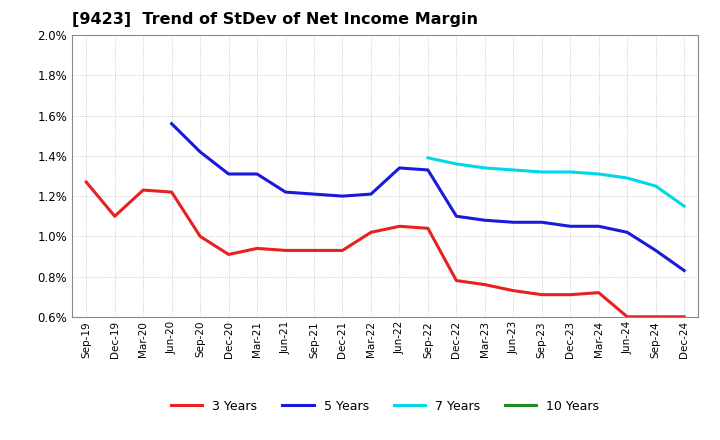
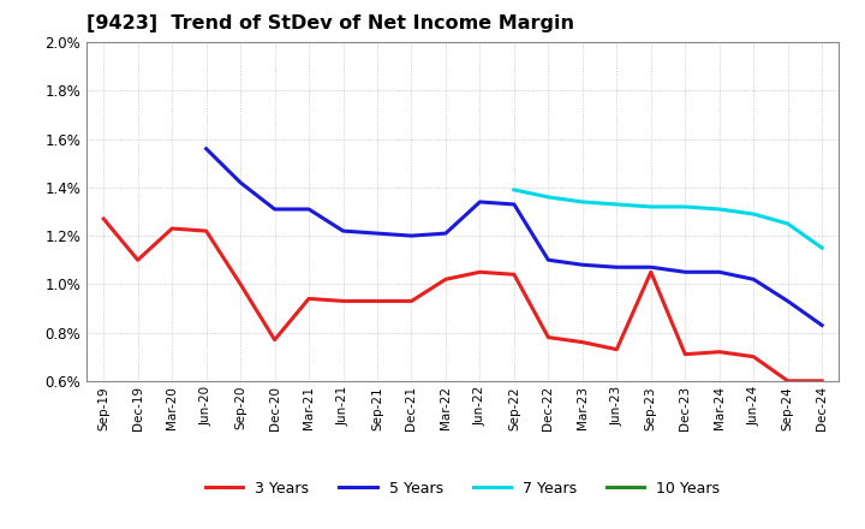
3 Years/Dec-20: 0.91% -> 0.77%
3 Years/Sep-23: 0.71% -> 1.05%
3 Years/Jun-24: 0.60% -> 0.70%
